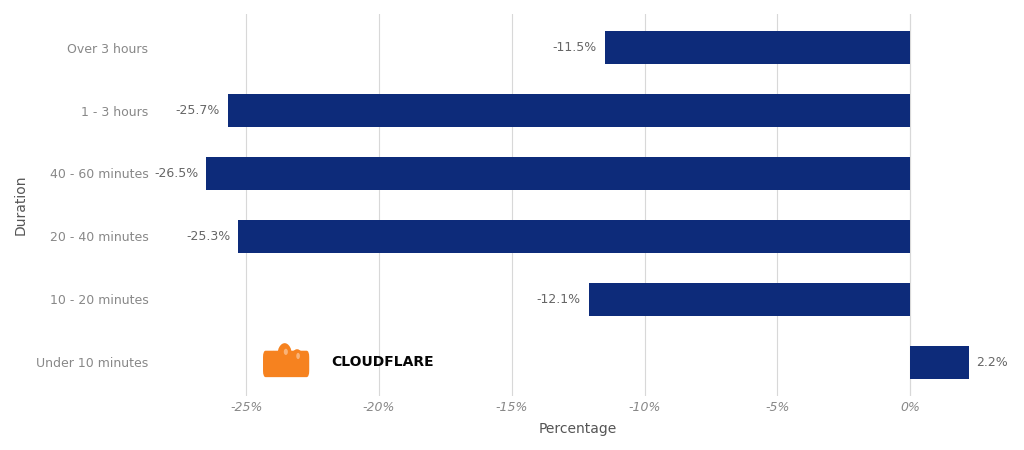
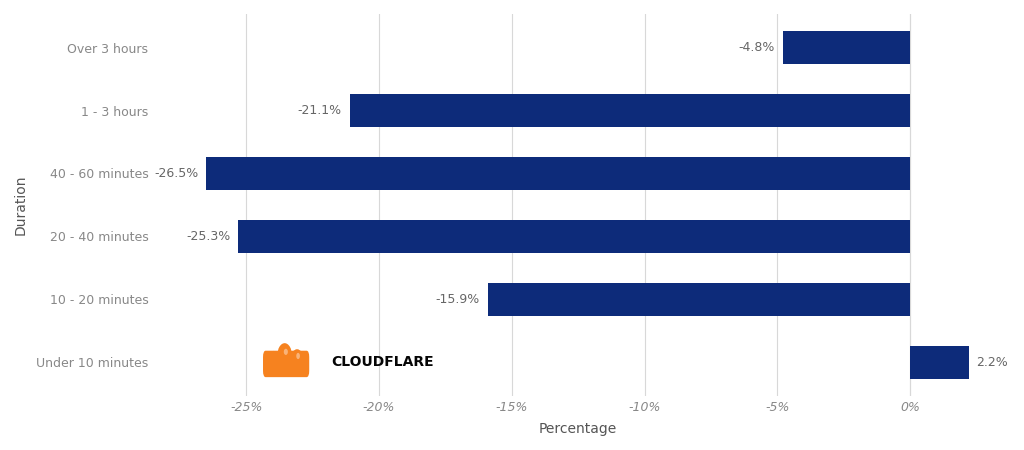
Over 3 hours: -11.5% -> -4.8%
1 - 3 hours: -25.7% -> -21.1%
10 - 20 minutes: -12.1% -> -15.9%
